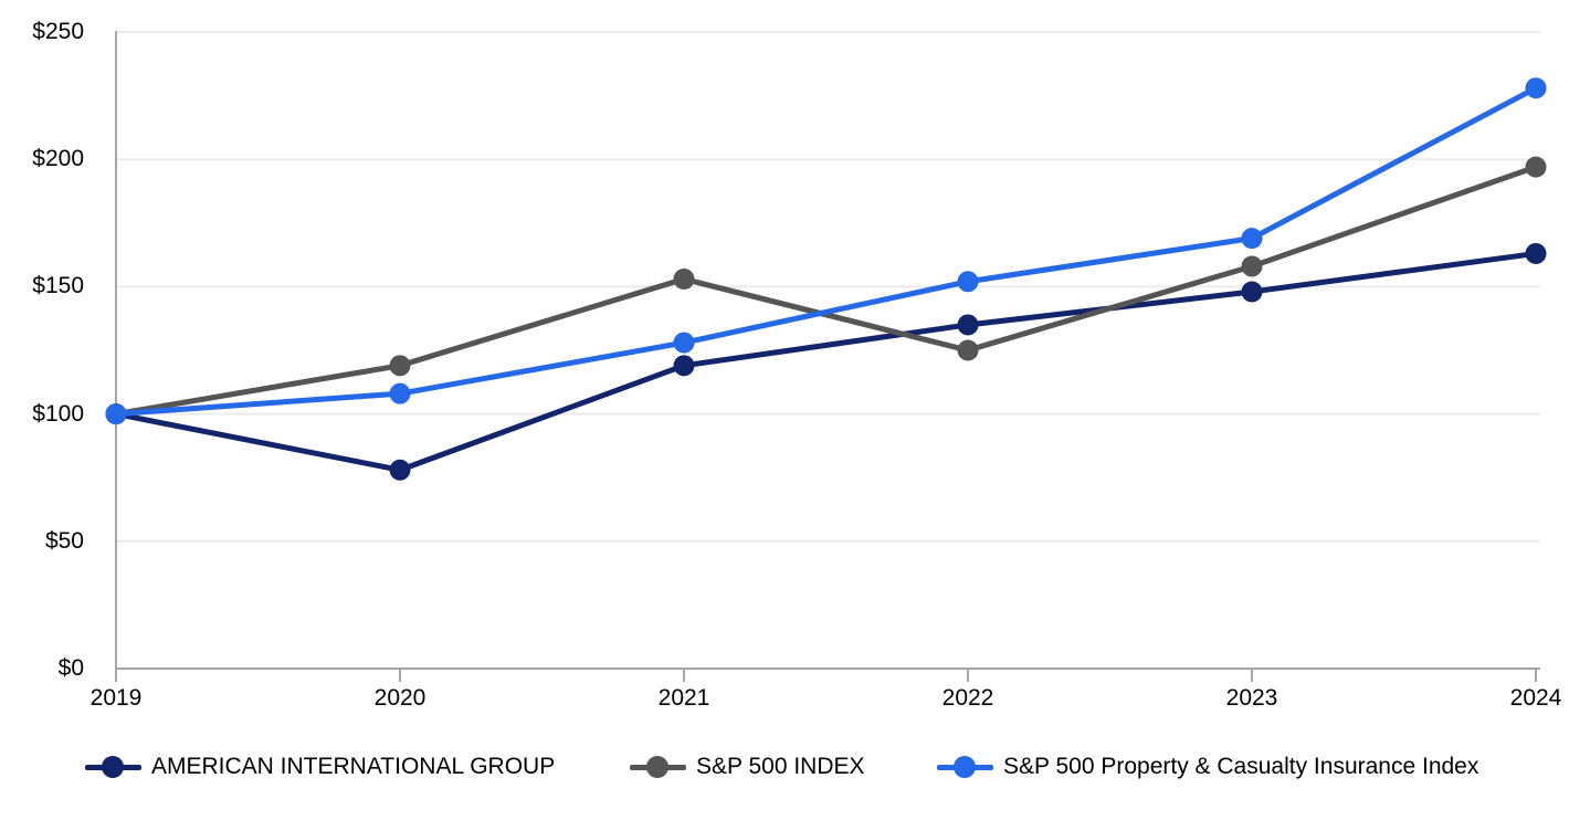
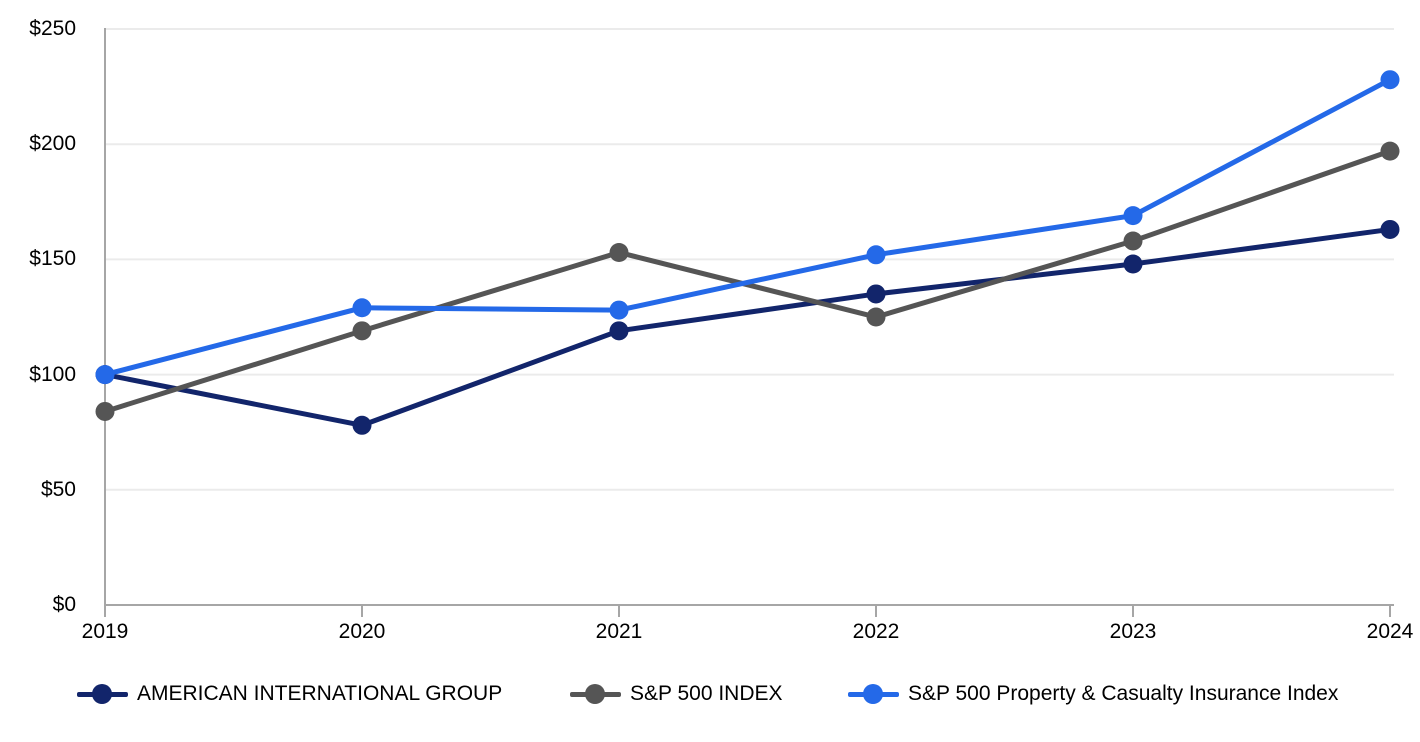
S&P 500 INDEX/2019: $100 -> $84
S&P 500 Property & Casualty Insurance Index/2020: $108 -> $129
